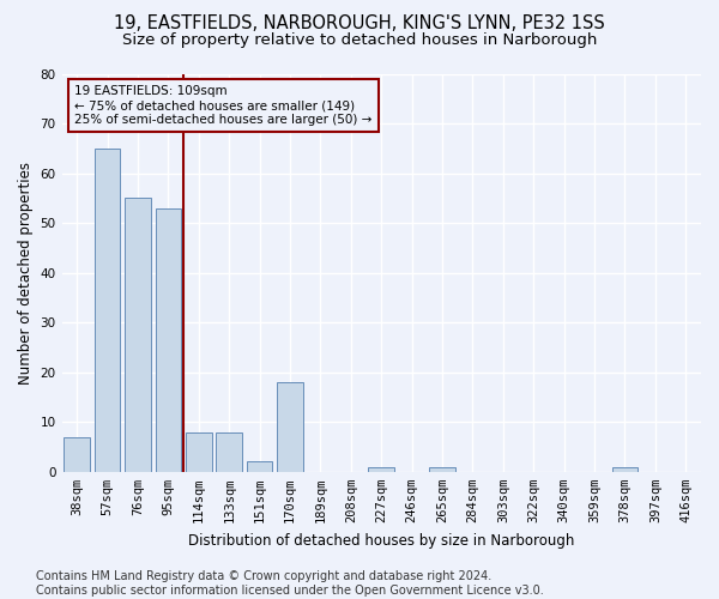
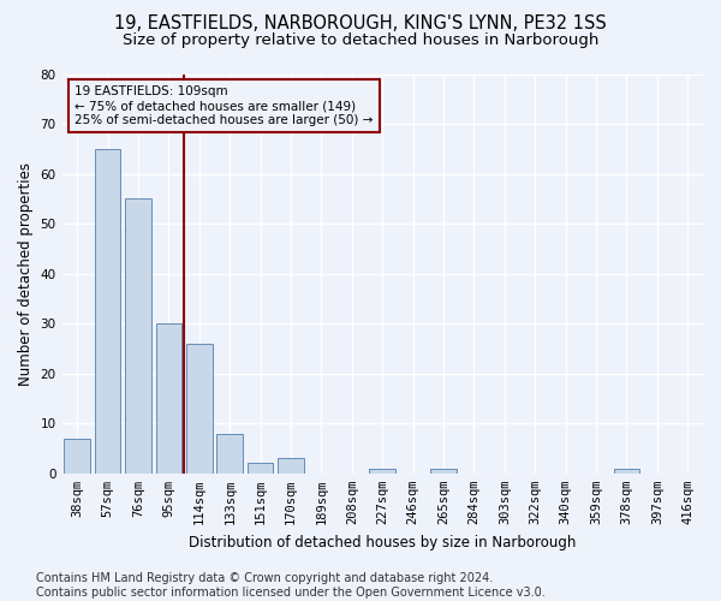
95sqm: 53 -> 30
114sqm: 8 -> 26
170sqm: 18 -> 3
